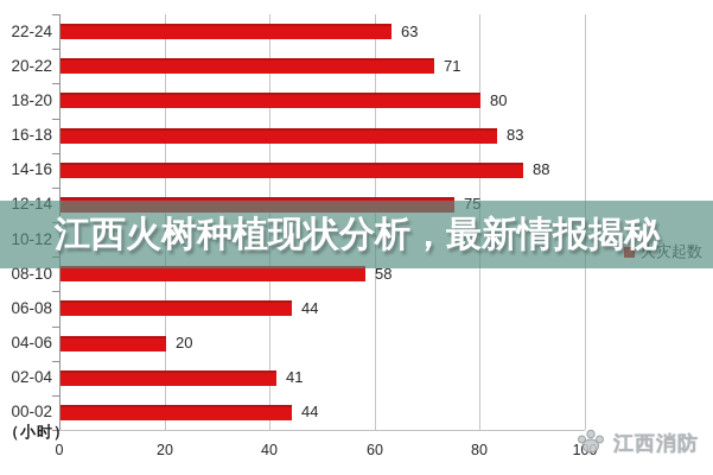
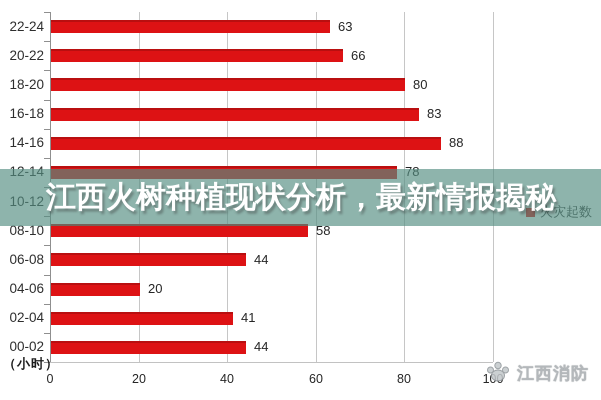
20-22: 71 -> 66
12-14: 75 -> 78
